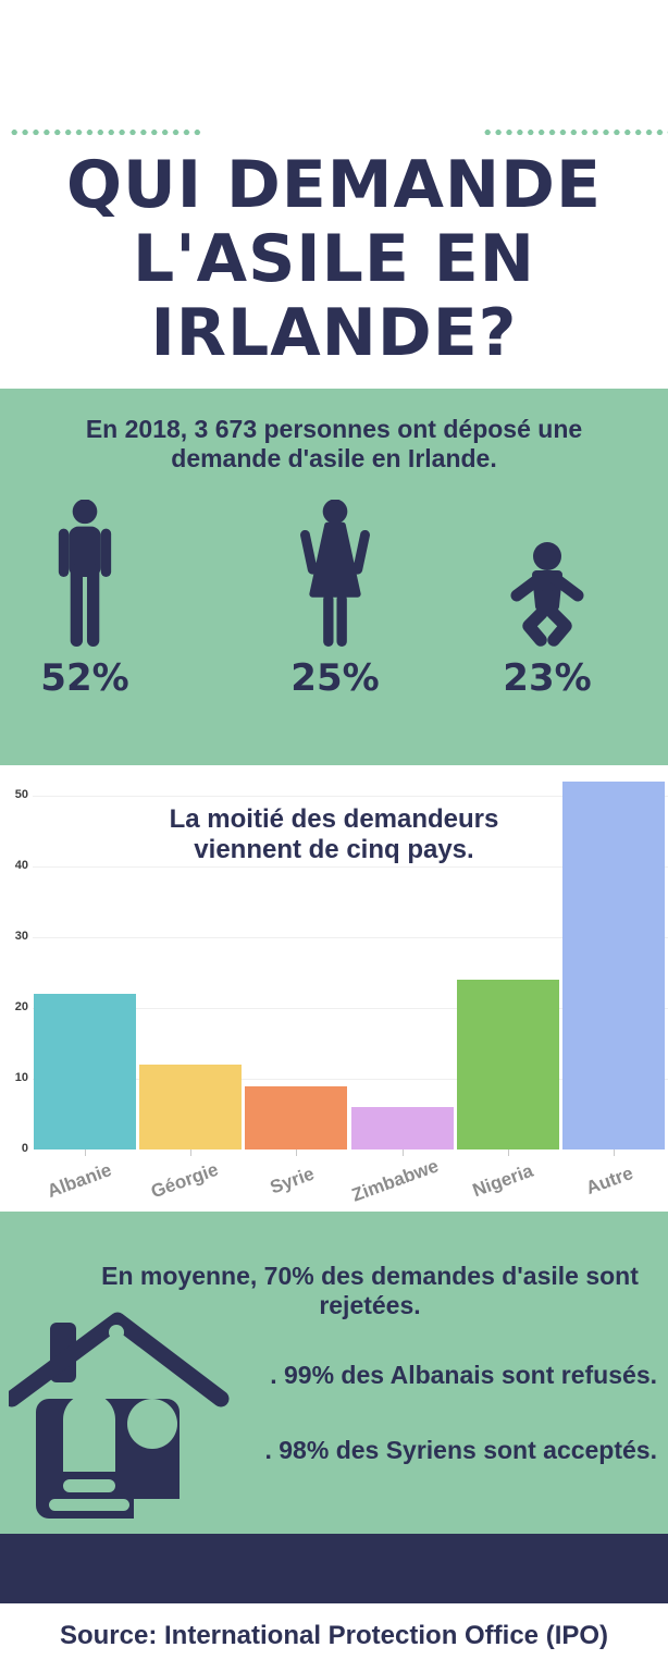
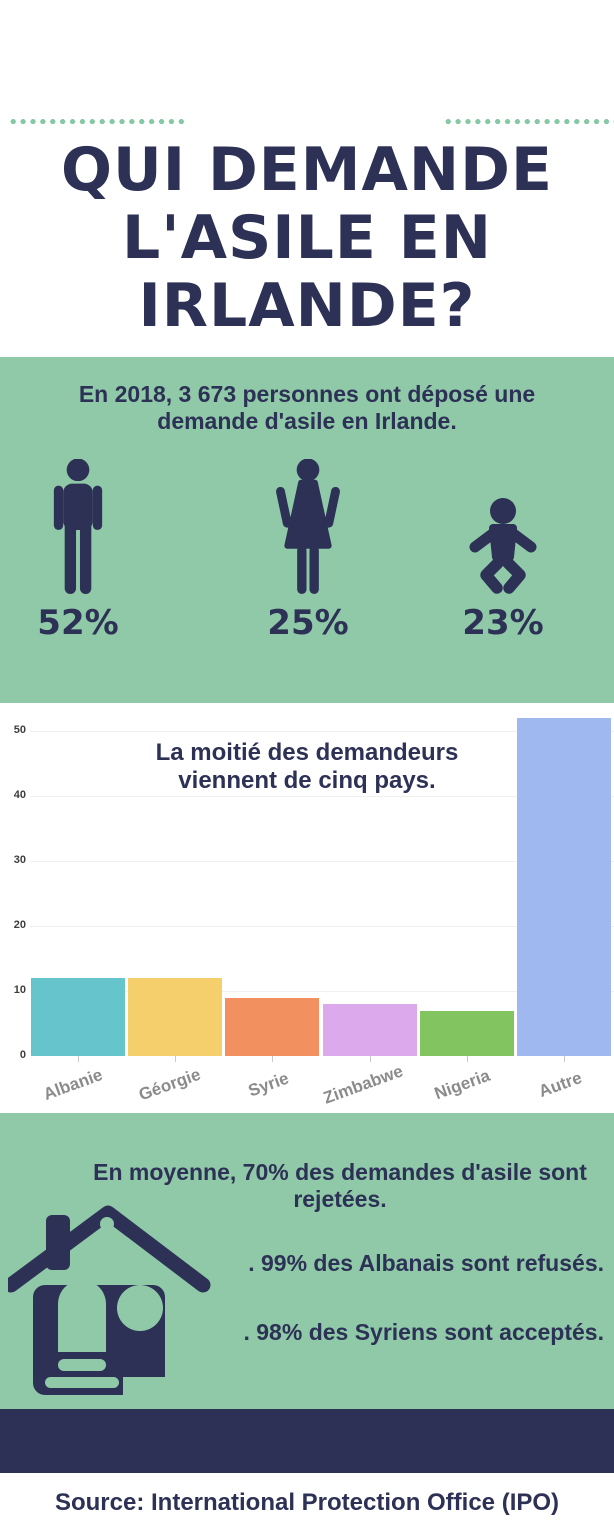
Albanie: 22 -> 12
Zimbabwe: 6 -> 8
Nigeria: 24 -> 7
